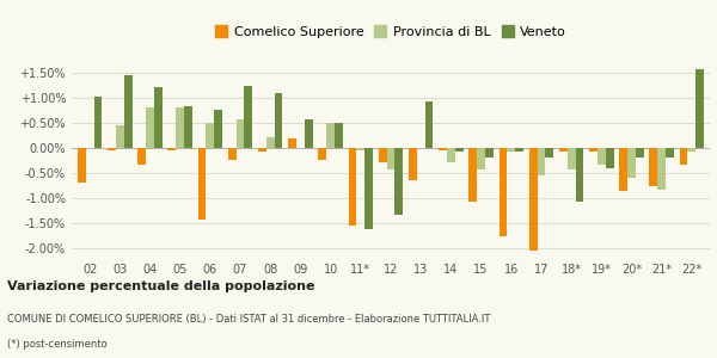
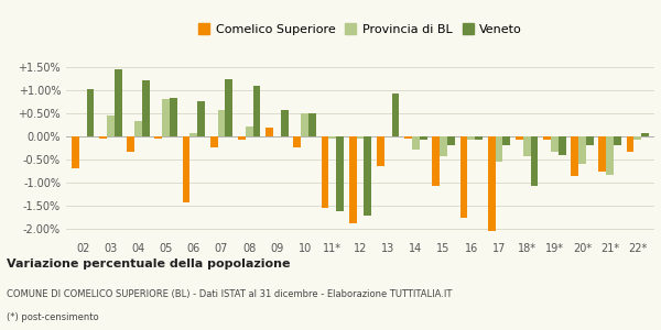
Provincia di BL/04: 0.80% -> 0.32%
Provincia di BL/06: 0.50% -> 0.06%
Comelico Superiore/12: -0.30% -> -1.90%
Provincia di BL/12: -0.45% -> -0.05%
Veneto/12: -1.35% -> -1.73%
Veneto/22*: 1.55% -> 0.05%
